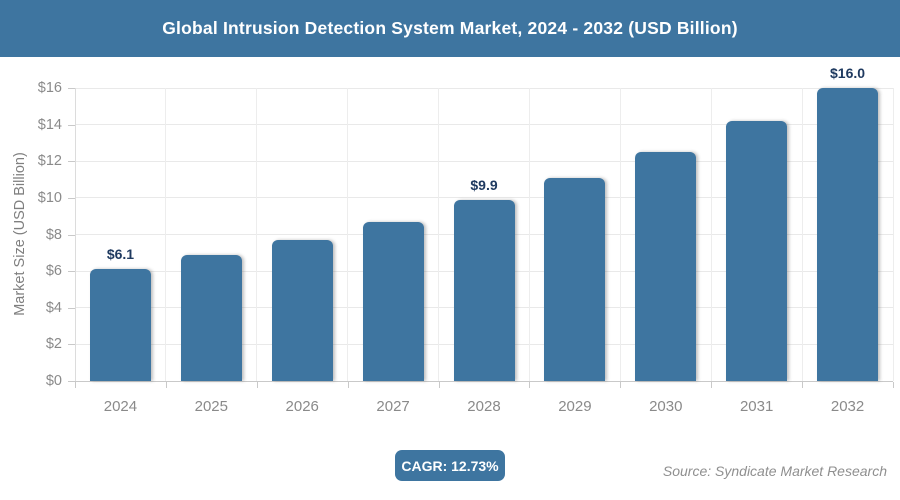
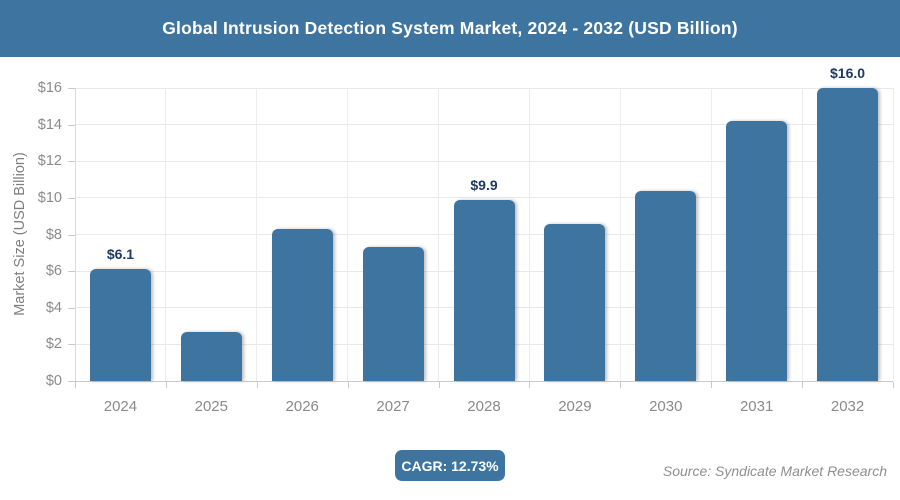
2025: $6.9 -> $2.7
2026: $7.7 -> $8.3
2027: $8.7 -> $7.3
2029: $11.1 -> $8.6
2030: $12.5 -> $10.4
